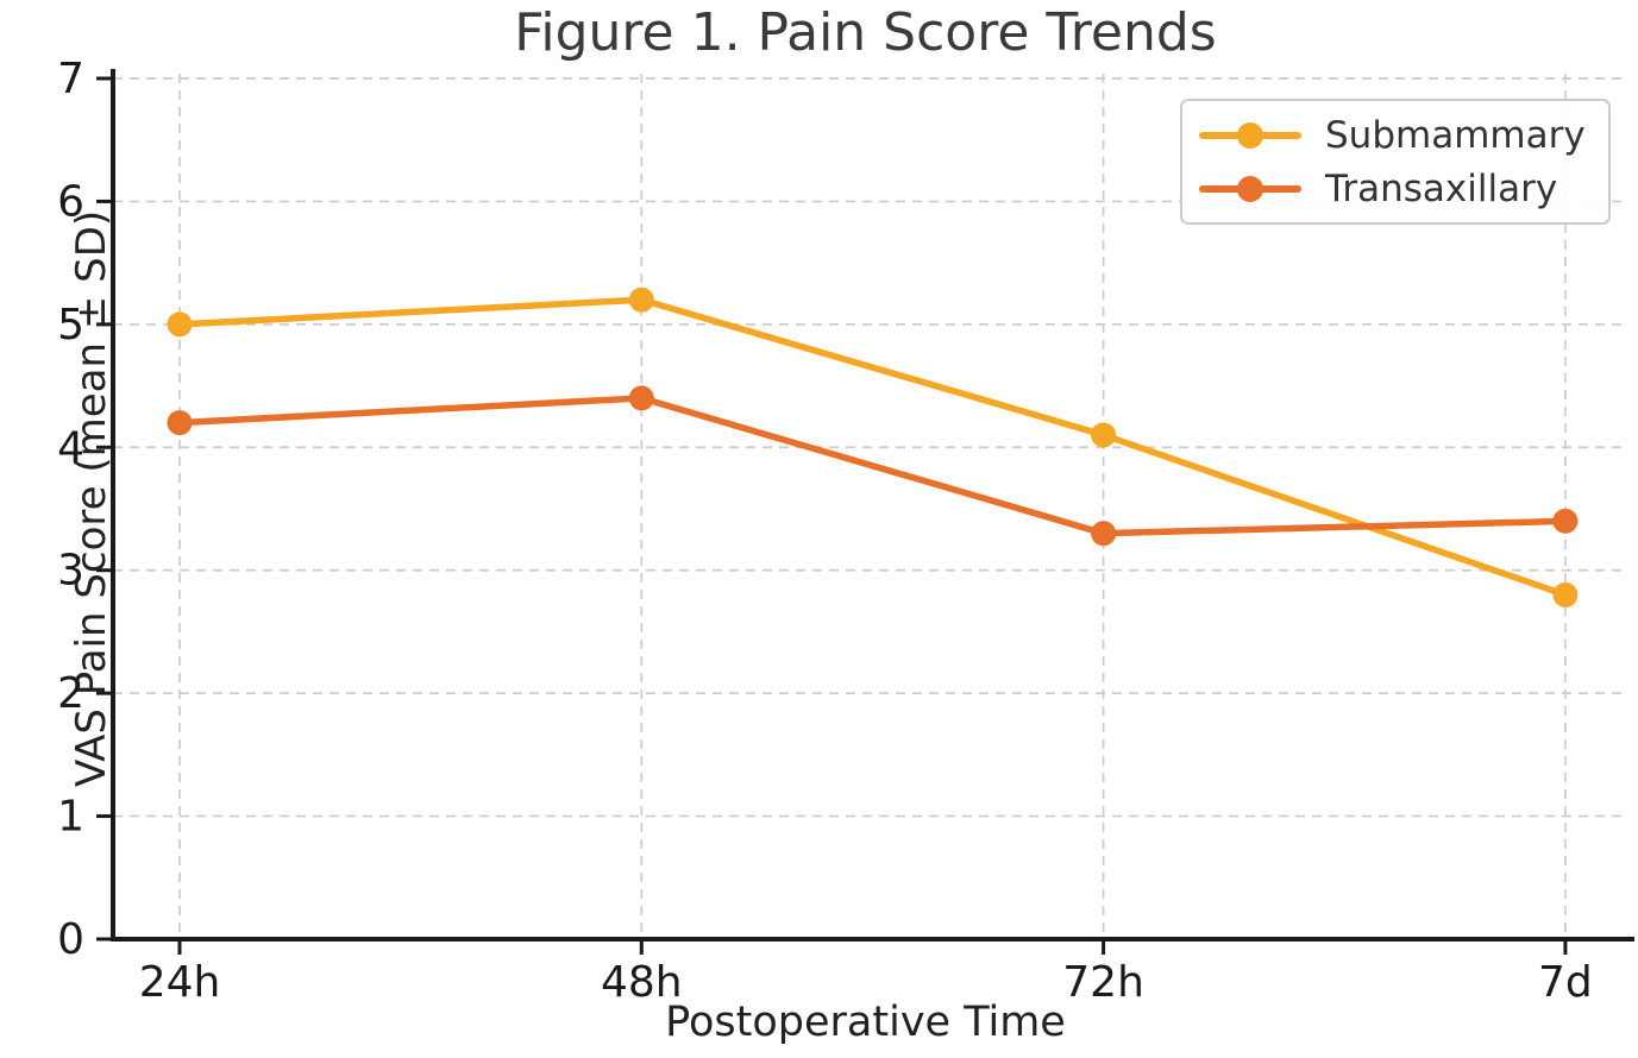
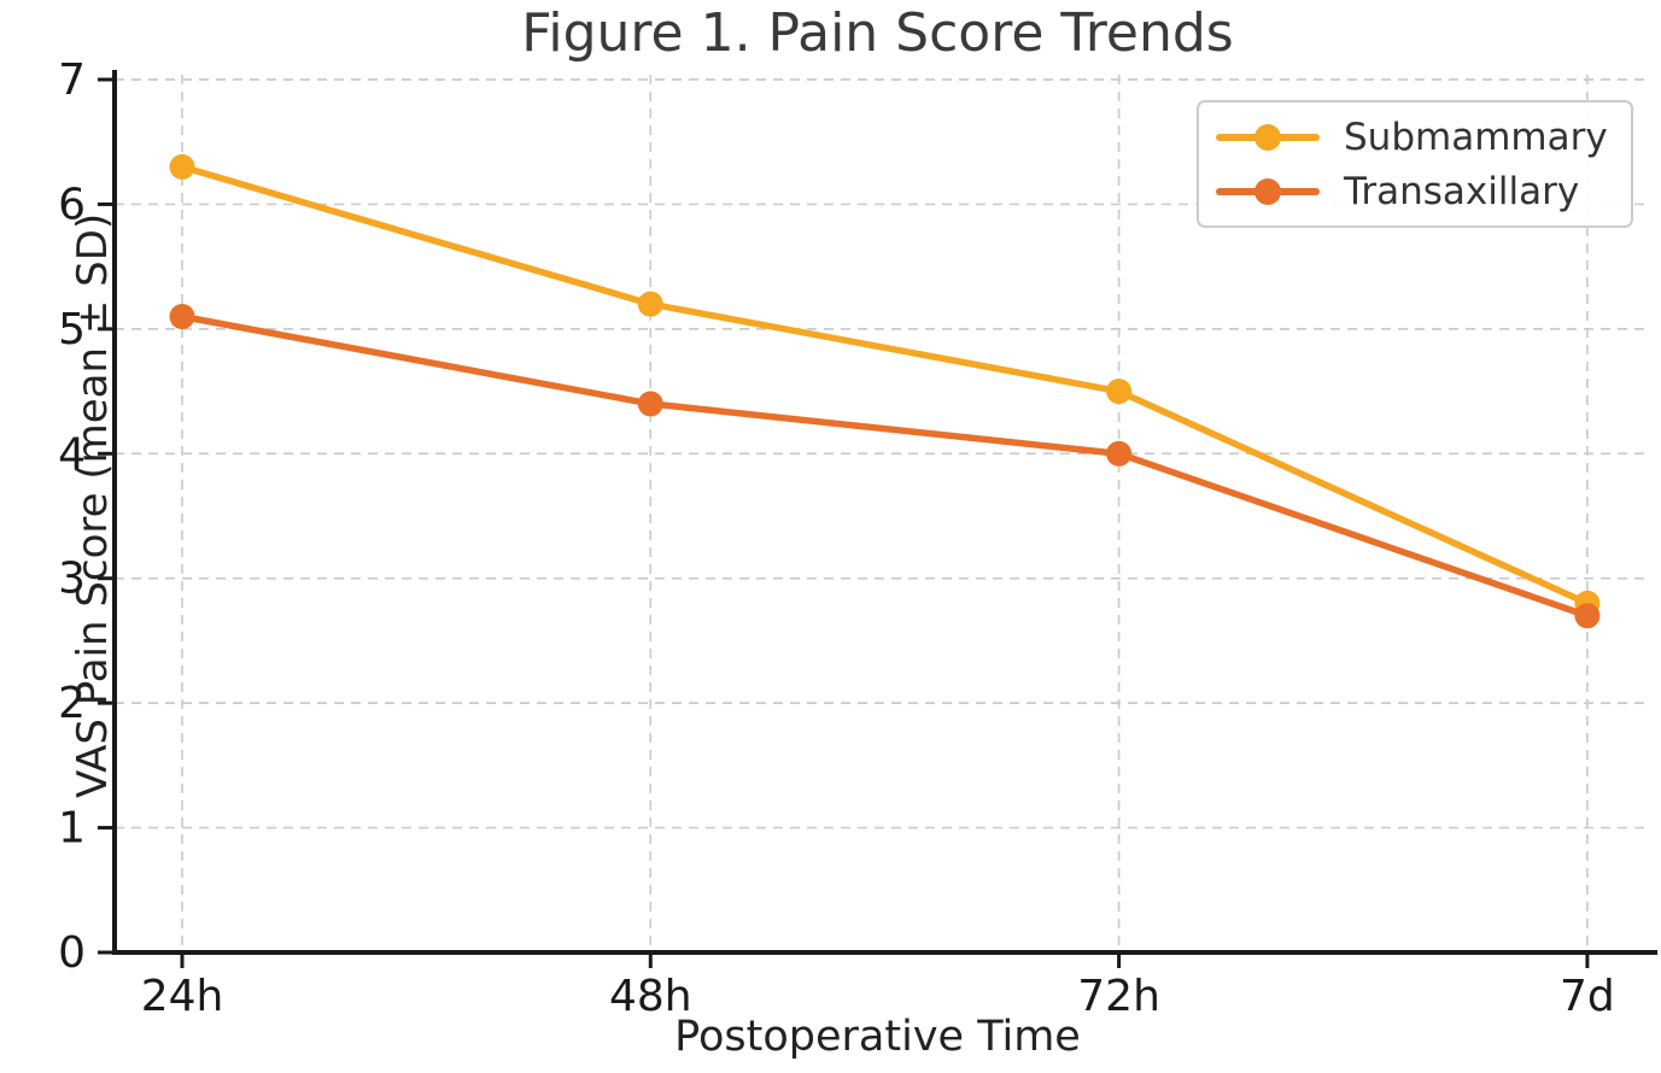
Submammary/24h: 5.0 -> 6.3
Transaxillary/24h: 4.2 -> 5.1
Submammary/72h: 4.1 -> 4.5
Transaxillary/72h: 3.3 -> 4.0
Transaxillary/7d: 3.4 -> 2.7
